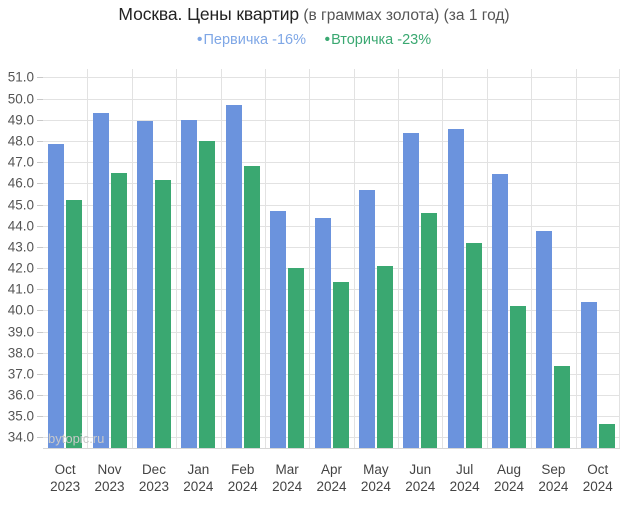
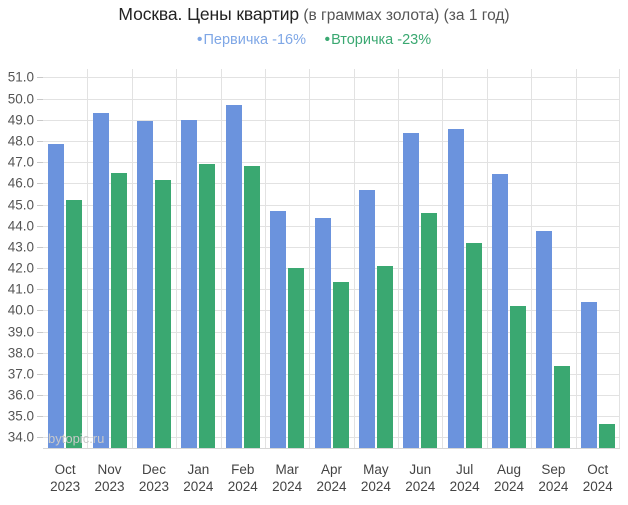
Вторичка -23%/Jan 2024: 48.0 -> 46.9
